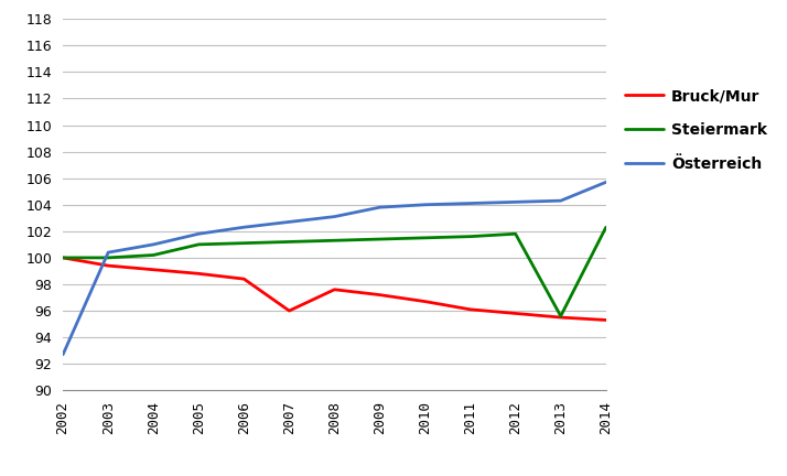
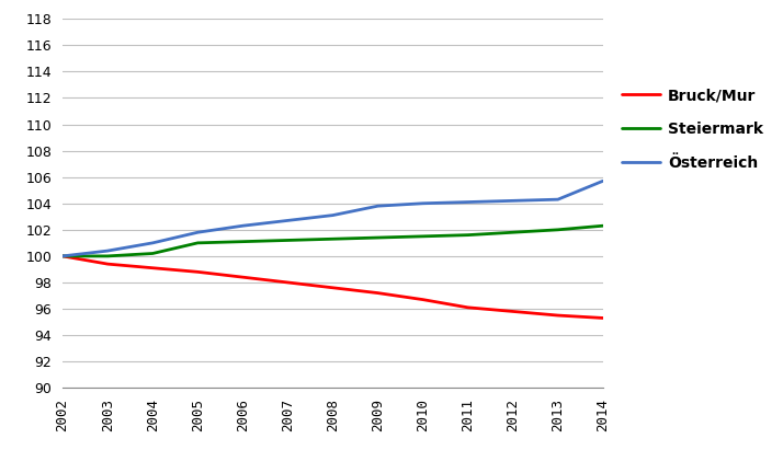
Österreich/2002: 92.7 -> 100.0
Bruck/Mur/2007: 96.0 -> 98.0
Steiermark/2013: 95.6 -> 102.0
